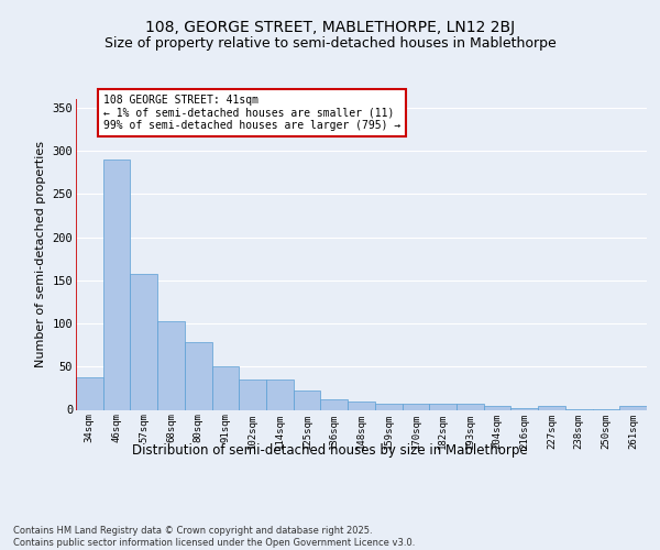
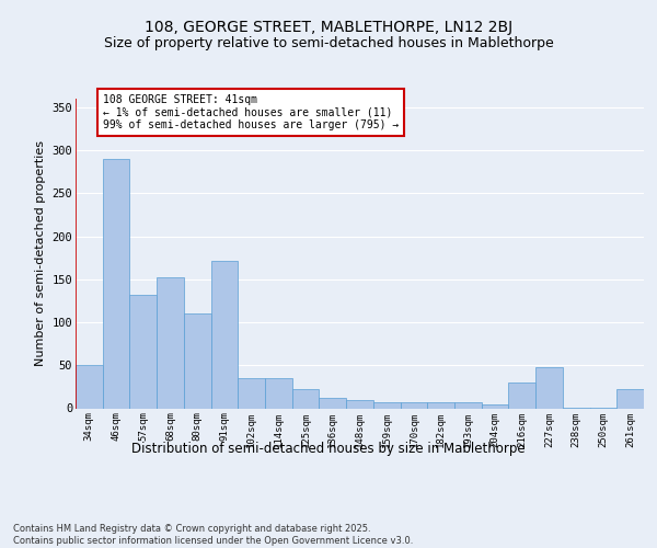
34sqm: 37 -> 50
57sqm: 158 -> 132
68sqm: 103 -> 152
80sqm: 78 -> 110
91sqm: 50 -> 172
216sqm: 2 -> 30
227sqm: 5 -> 48
261sqm: 5 -> 22
